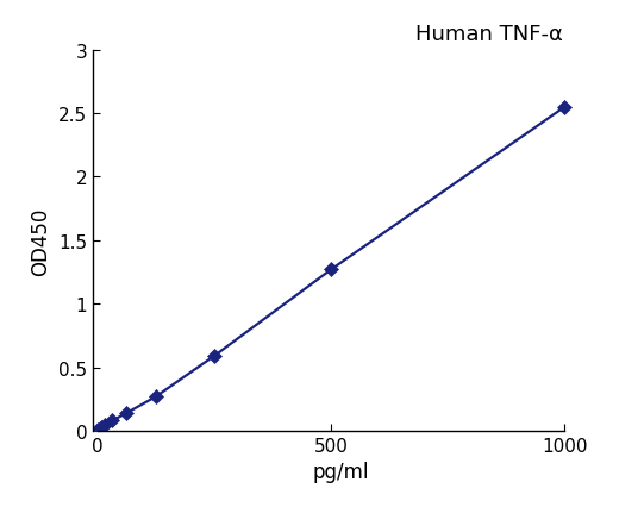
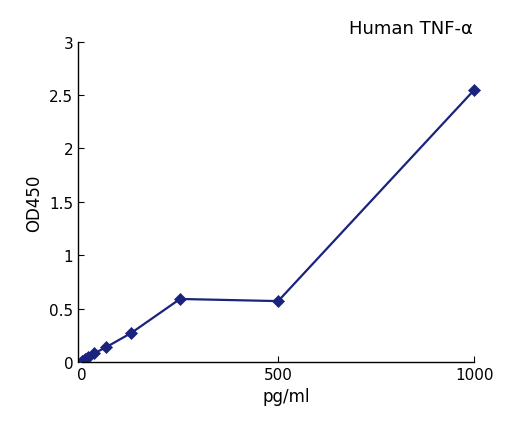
500: 1.27 -> 0.57
